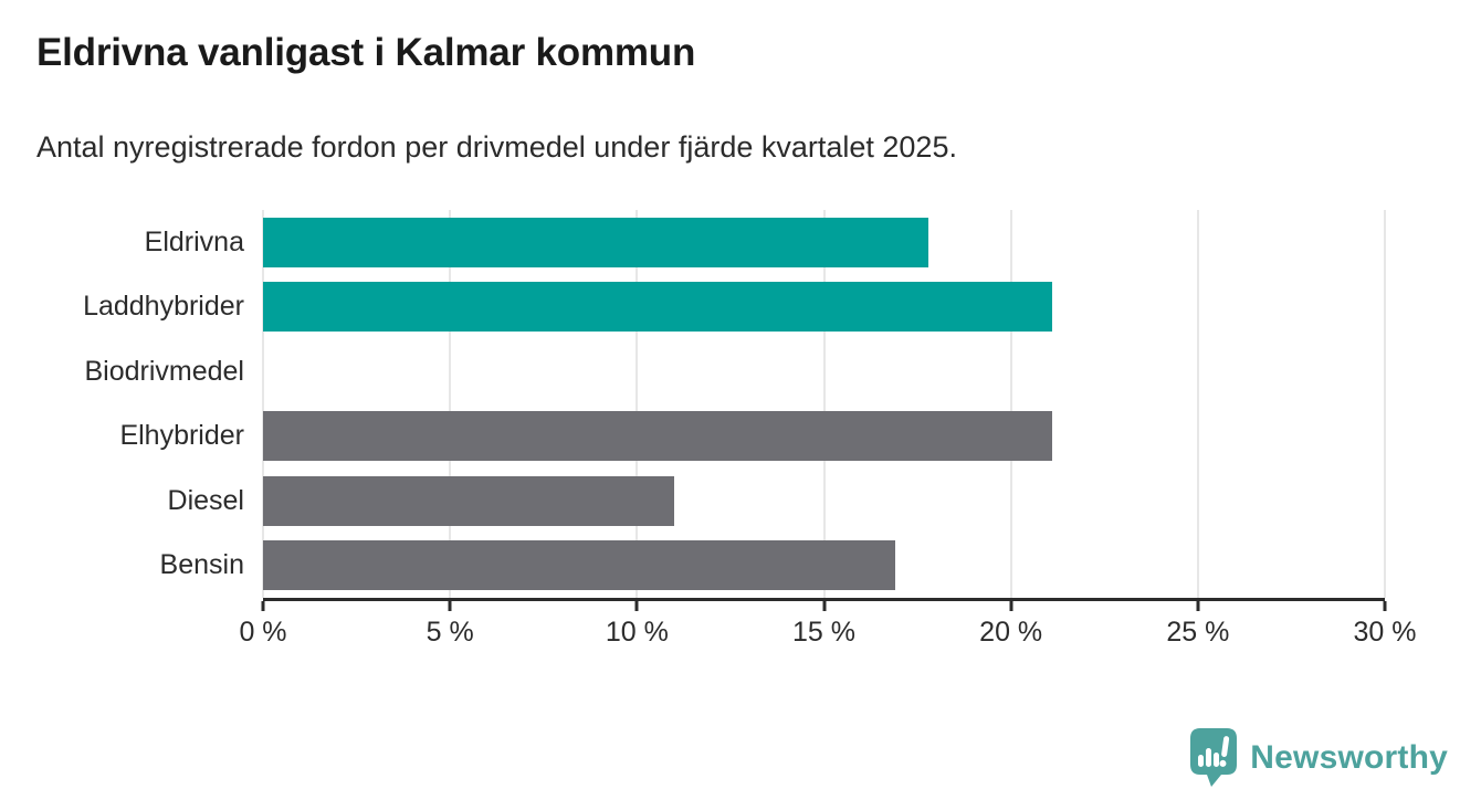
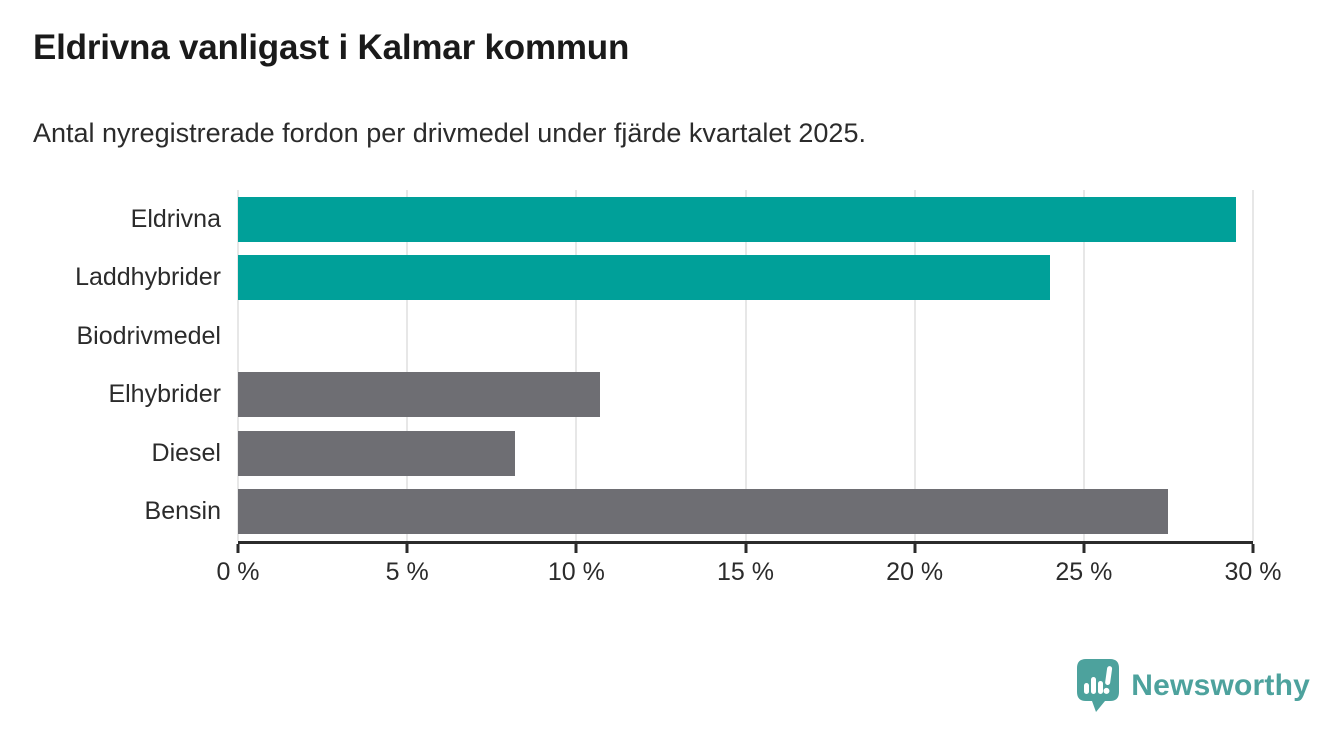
Eldrivna: 17.8% -> 29.5%
Laddhybrider: 21.1% -> 24.0%
Elhybrider: 21.1% -> 10.7%
Diesel: 11.0% -> 8.2%
Bensin: 16.9% -> 27.5%
